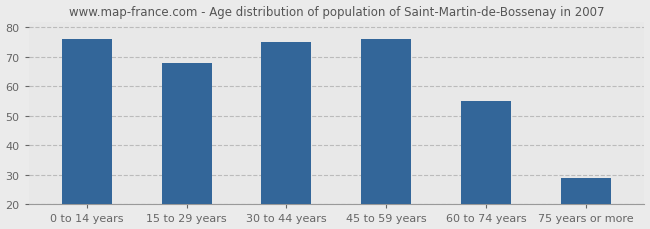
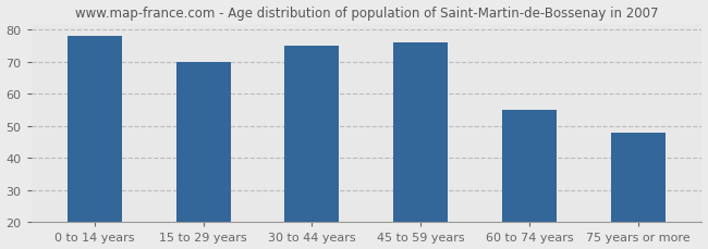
0 to 14 years: 76 -> 78
15 to 29 years: 68 -> 70
75 years or more: 29 -> 48
